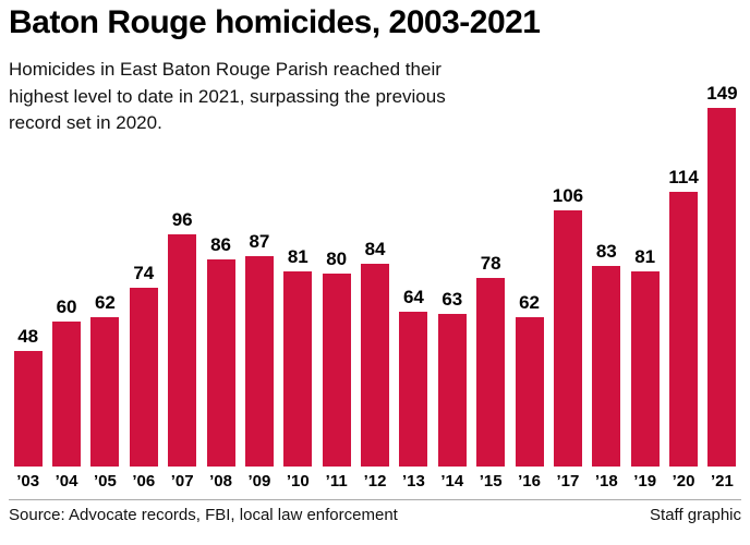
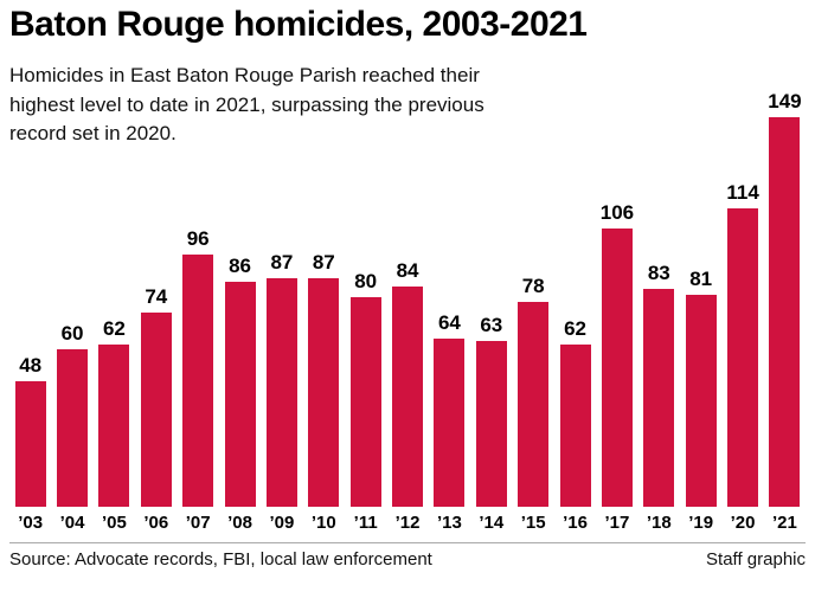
’10: 81 -> 87
